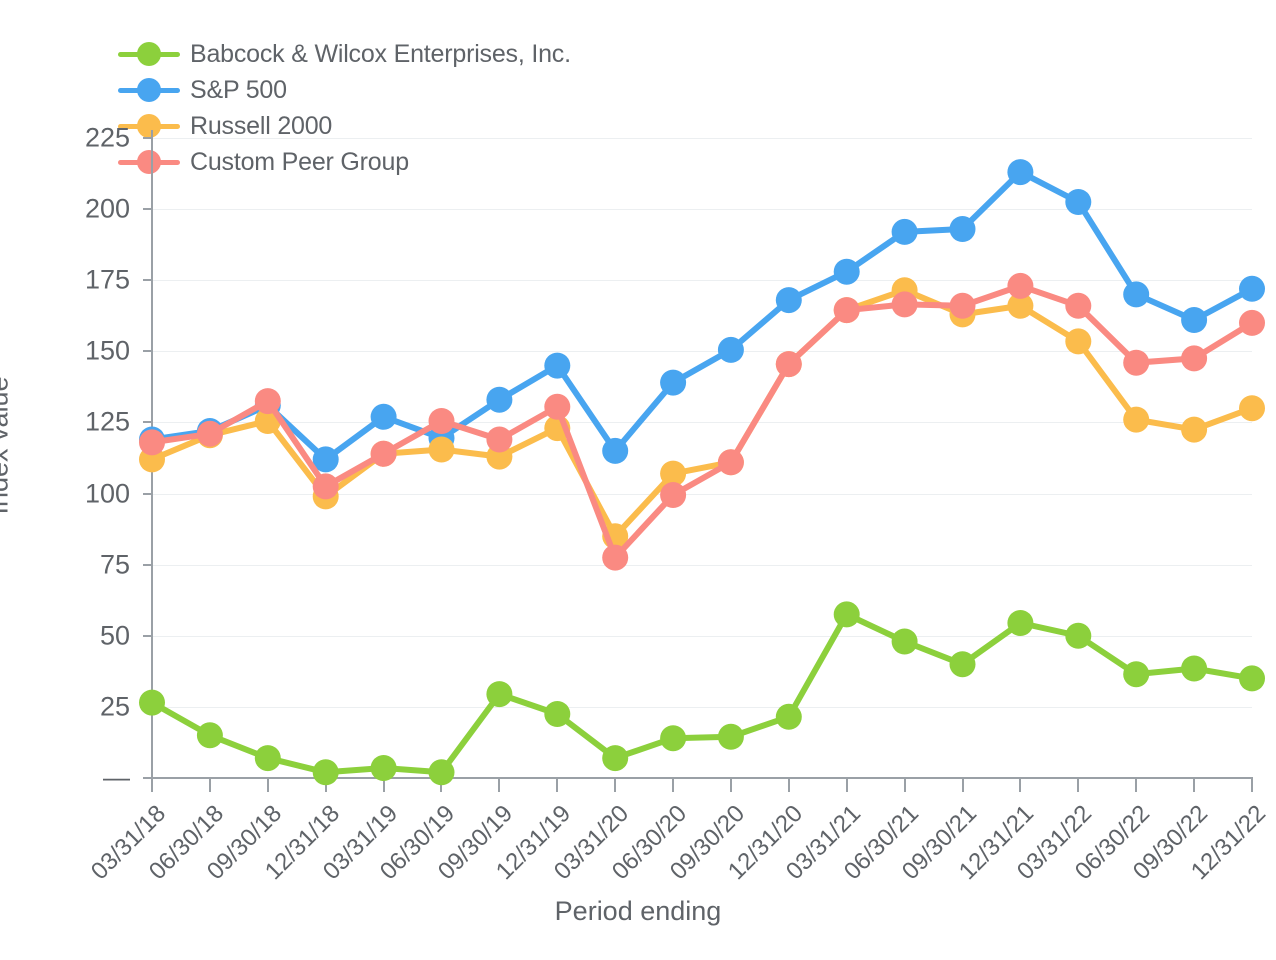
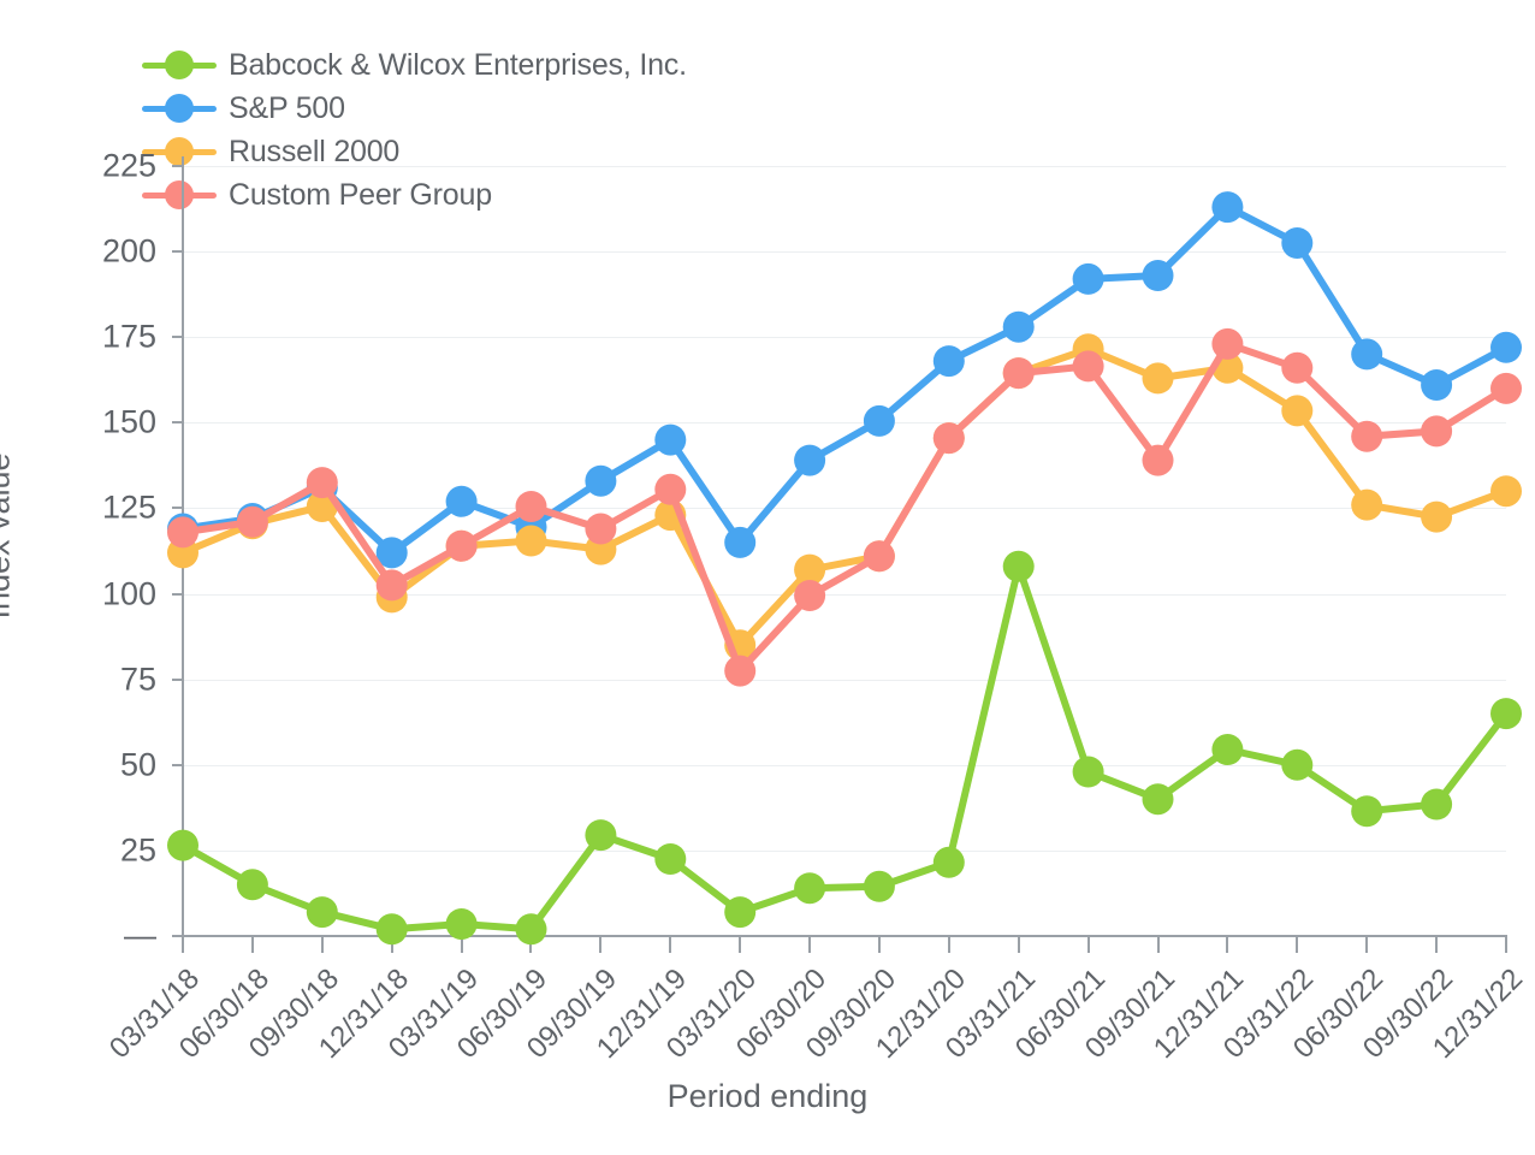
Babcock & Wilcox Enterprises, Inc./03/31/21: 58 -> 108
Custom Peer Group/09/30/21: 166 -> 139
Babcock & Wilcox Enterprises, Inc./12/31/22: 35 -> 65
